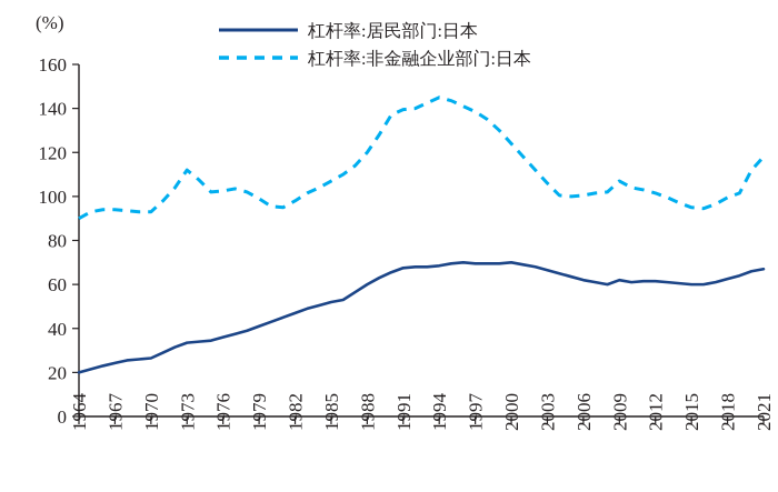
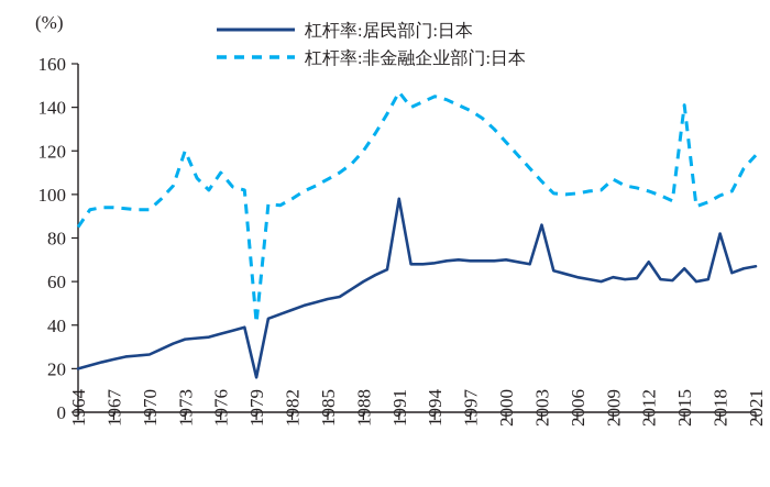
杠杆率:非金融企业部门:日本/1964: 90 -> 85
杠杆率:非金融企业部门:日本/1973: 112 -> 120
杠杆率:非金融企业部门:日本/1976: 102 -> 110
杠杆率:居民部门:日本/1979: 41 -> 16
杠杆率:非金融企业部门:日本/1979: 99 -> 41
杠杆率:居民部门:日本/1991: 68 -> 98
杠杆率:非金融企业部门:日本/1991: 140 -> 147
杠杆率:居民部门:日本/2003: 66 -> 86
杠杆率:居民部门:日本/2012: 62 -> 69
杠杆率:居民部门:日本/2015: 60 -> 66
杠杆率:非金融企业部门:日本/2015: 95 -> 141
杠杆率:居民部门:日本/2018: 62 -> 82
